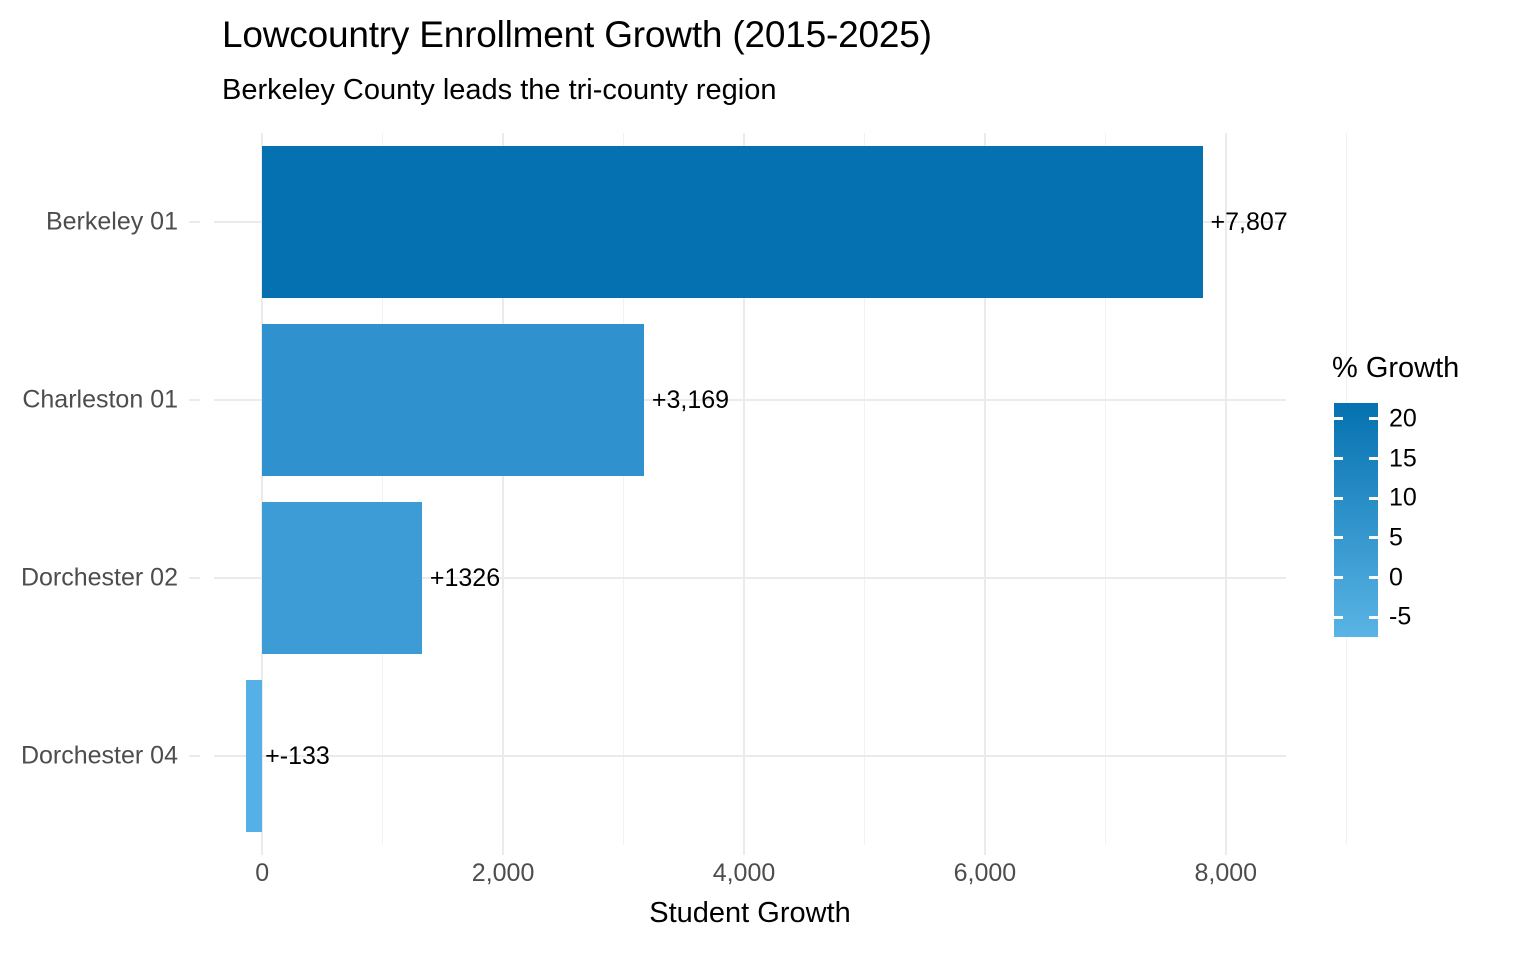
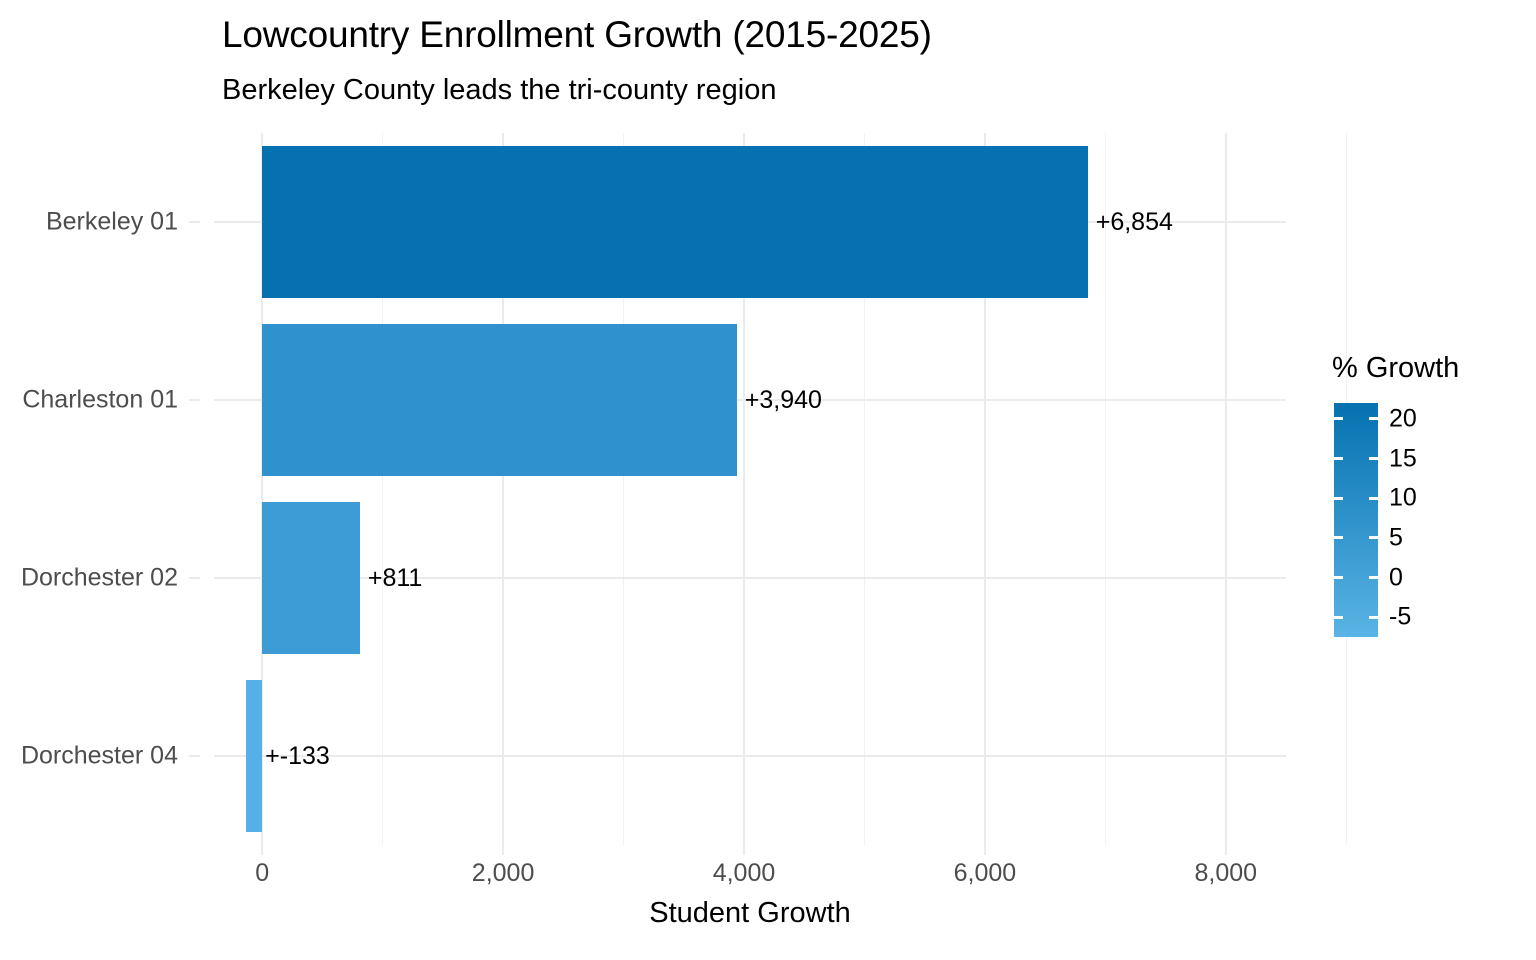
Berkeley 01: +7,807 -> +6,854
Charleston 01: +3,169 -> +3,940
Dorchester 02: +1326 -> +811
